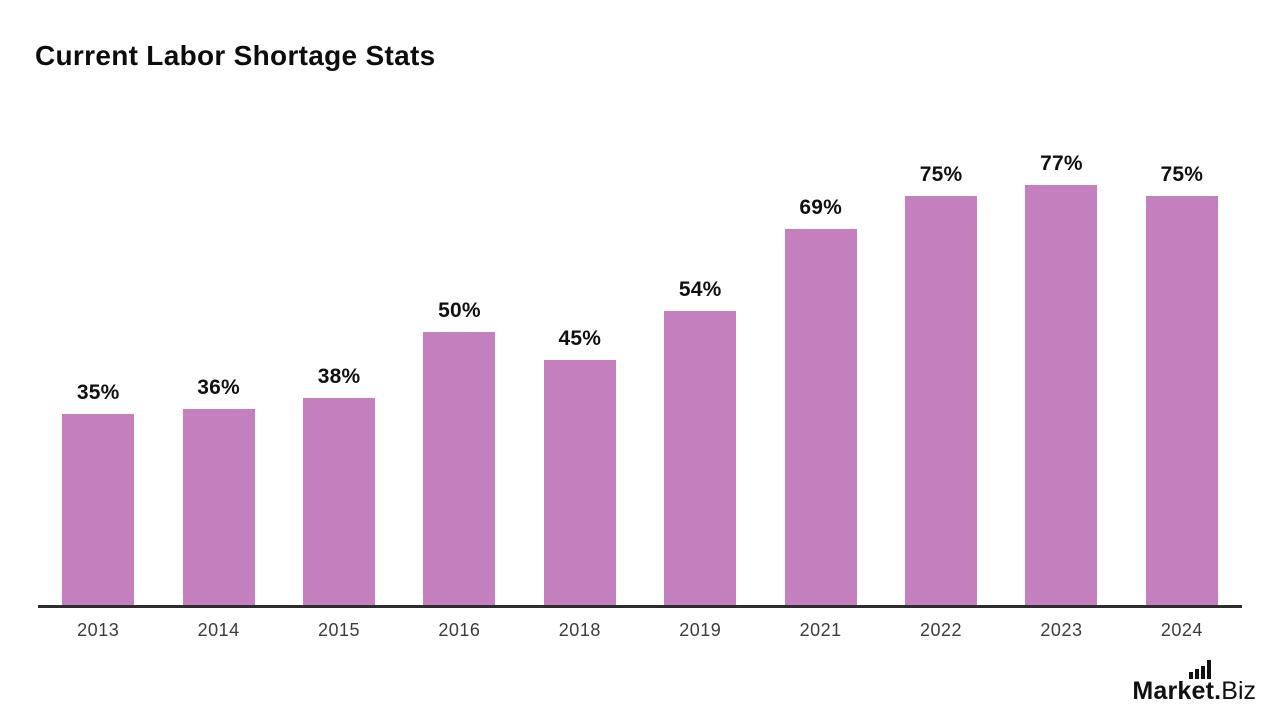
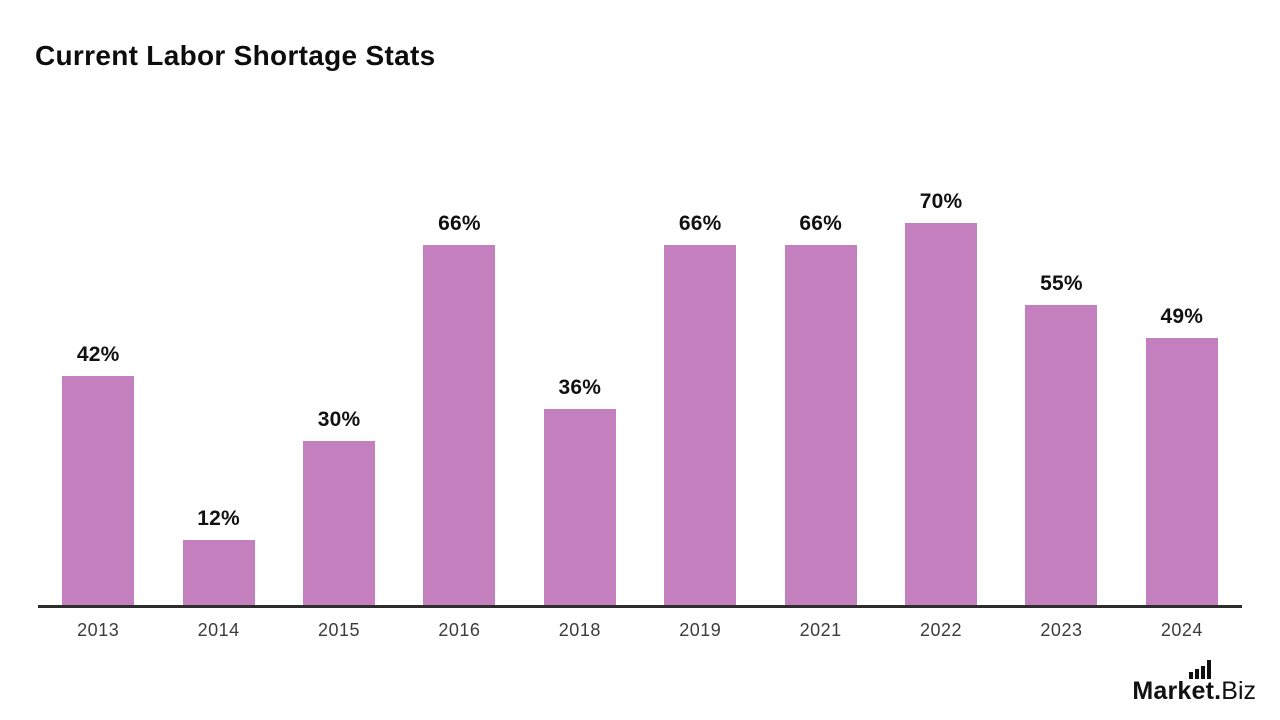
2013: 35% -> 42%
2014: 36% -> 12%
2015: 38% -> 30%
2016: 50% -> 66%
2018: 45% -> 36%
2019: 54% -> 66%
2021: 69% -> 66%
2022: 75% -> 70%
2023: 77% -> 55%
2024: 75% -> 49%
